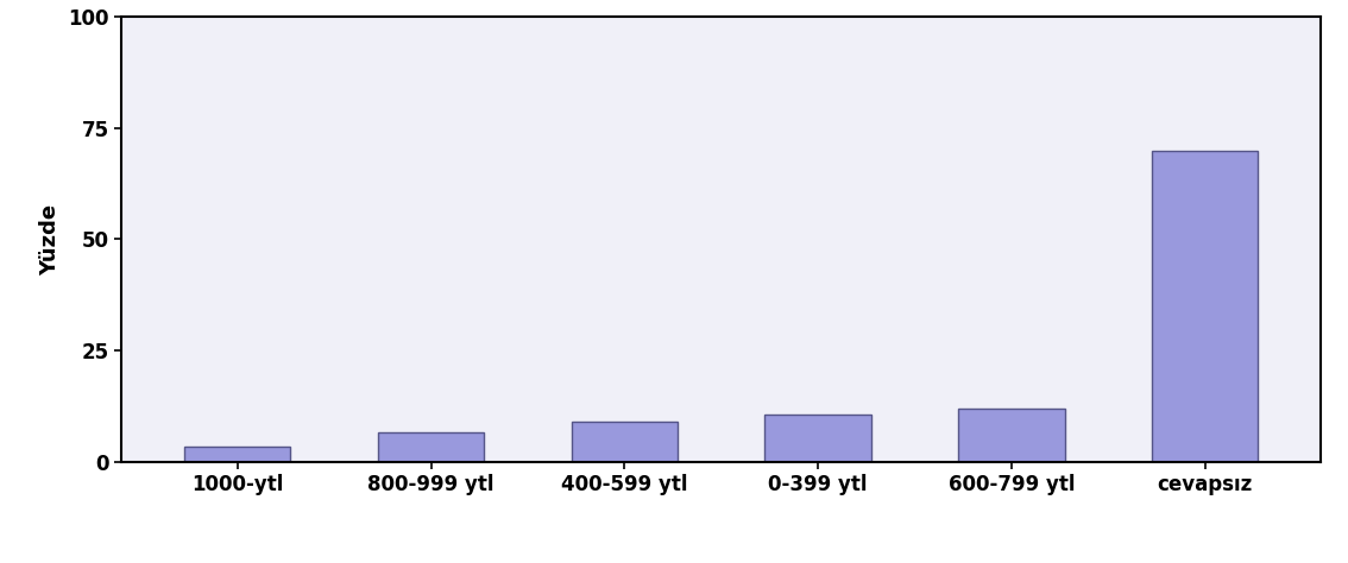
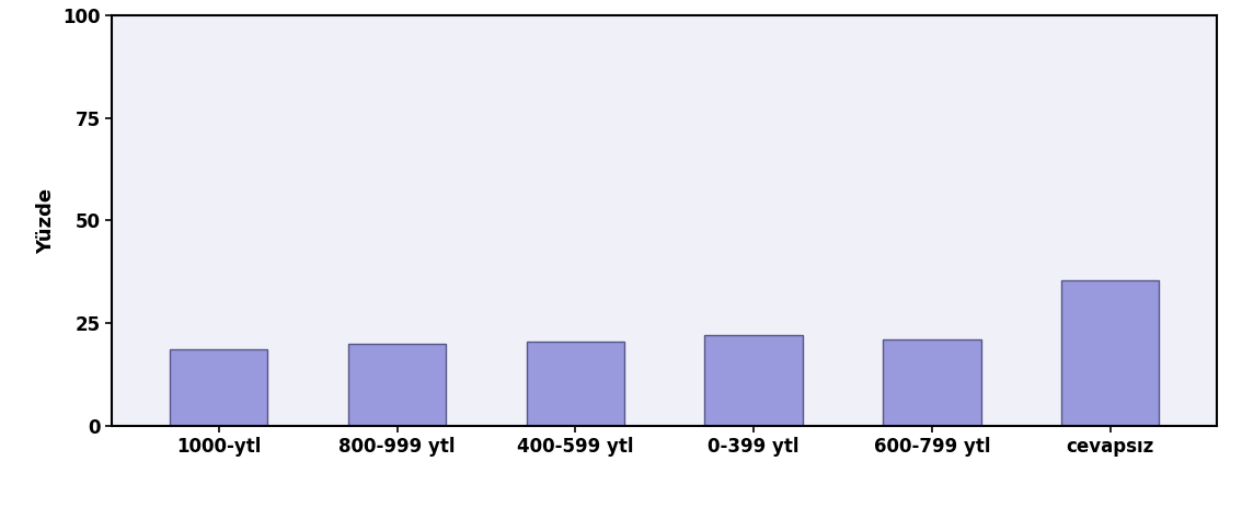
1000-ytl: 3.5 -> 18.5
800-999 ytl: 6.5 -> 20.0
400-599 ytl: 9.0 -> 20.5
0-399 ytl: 10.5 -> 22.0
600-799 ytl: 12.0 -> 21.0
cevapsız: 70.0 -> 35.5
